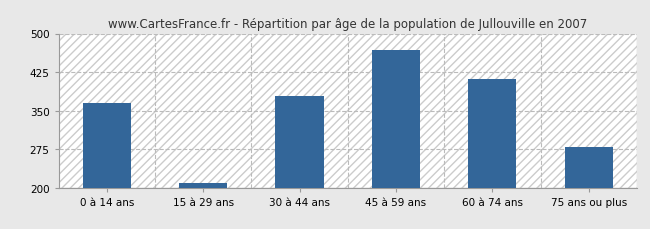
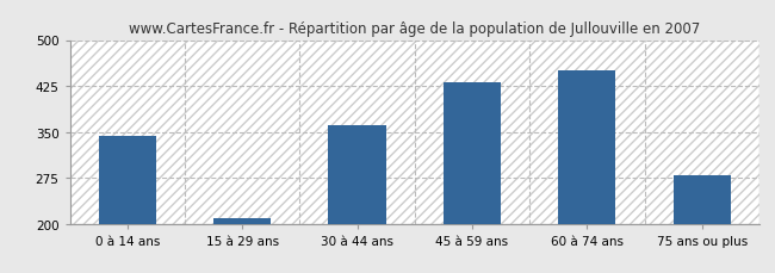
0 à 14 ans: 364 -> 344
30 à 44 ans: 378 -> 360
45 à 59 ans: 468 -> 431
60 à 74 ans: 412 -> 450
